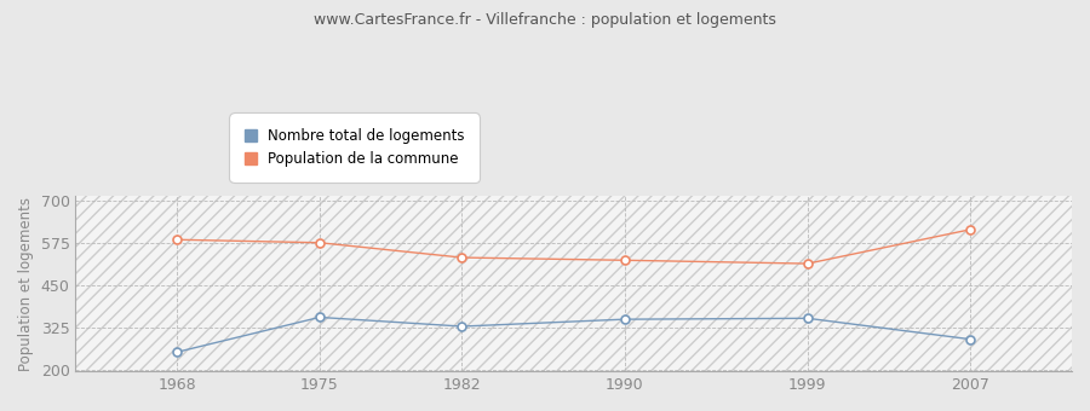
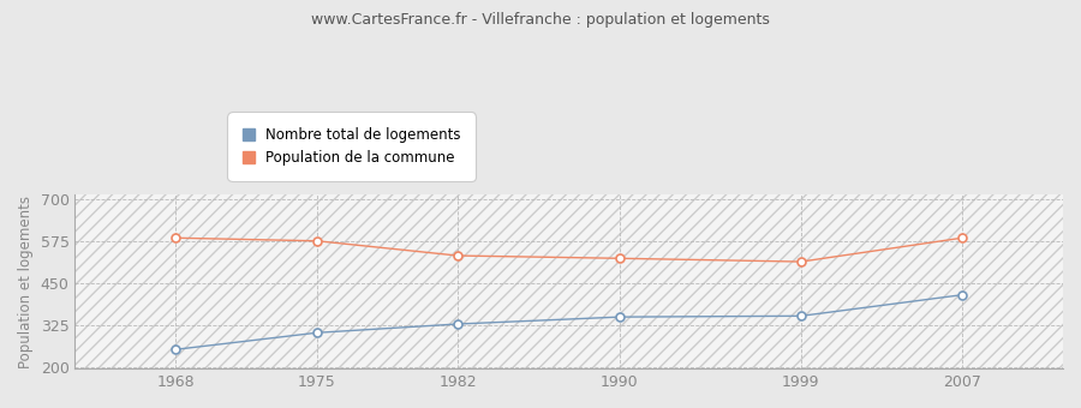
Nombre total de logements/1975: 355 -> 302
Nombre total de logements/2007: 290 -> 415
Population de la commune/2007: 615 -> 585
